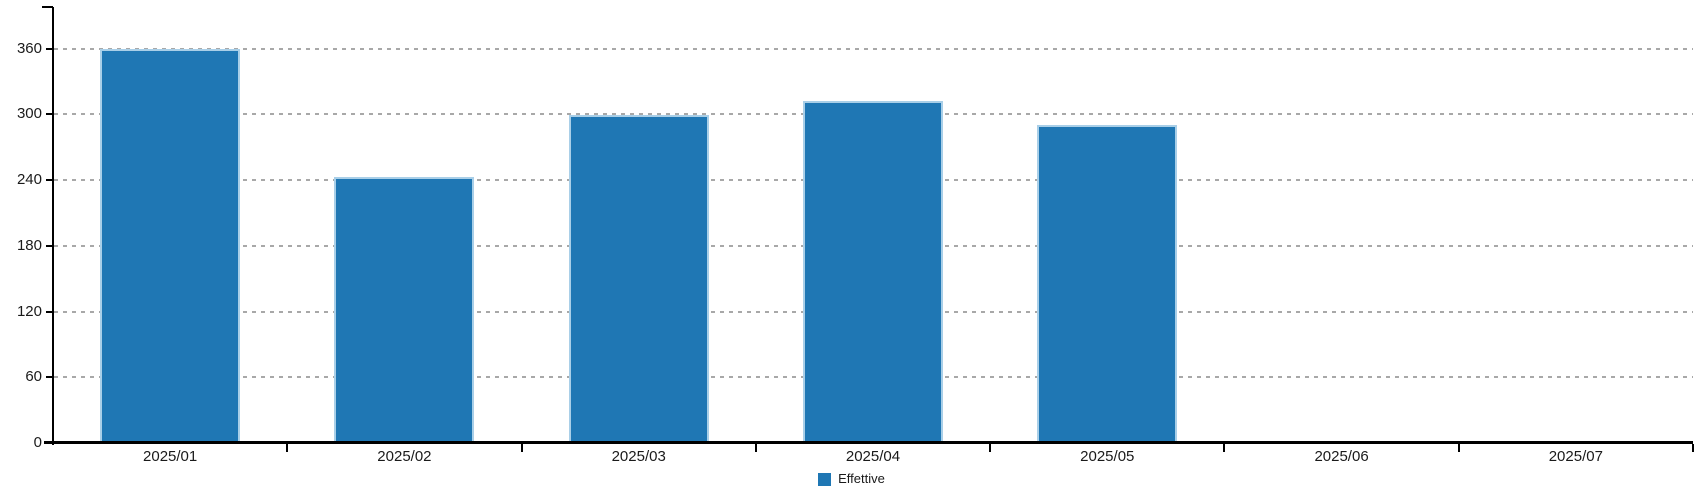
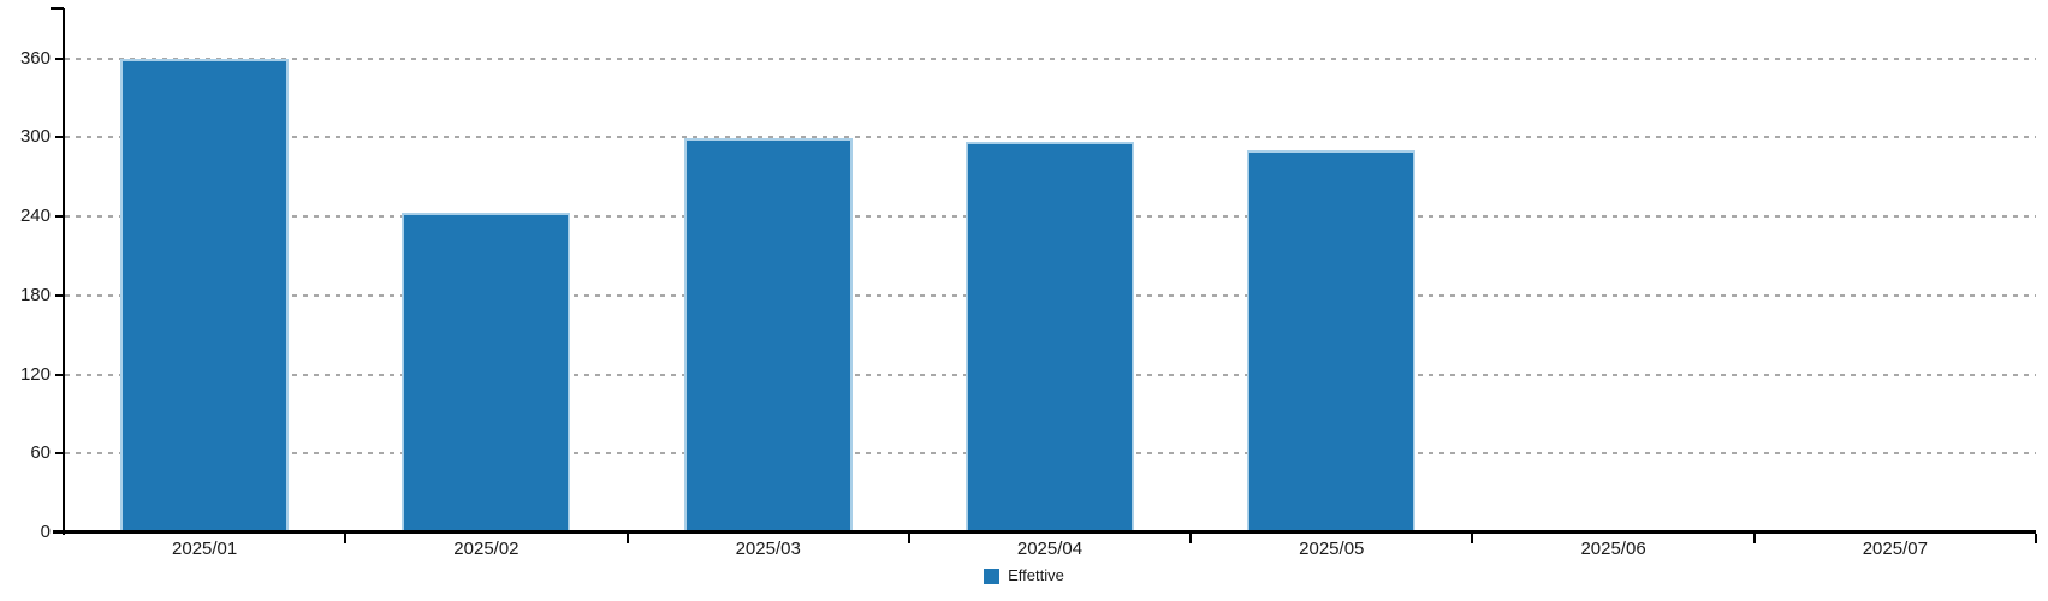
2025/04: 312 -> 297
